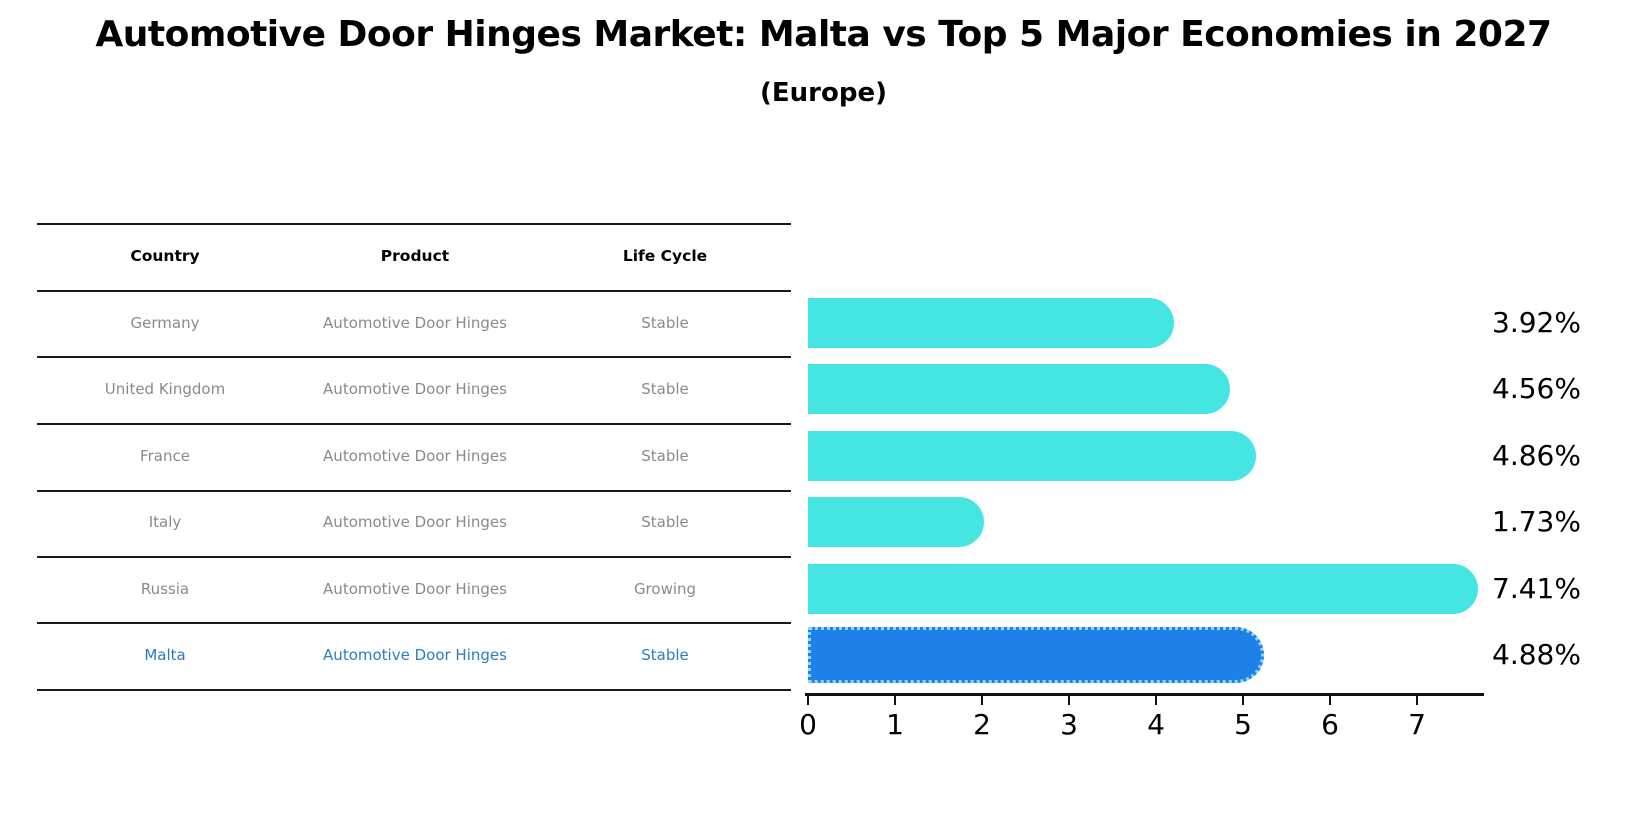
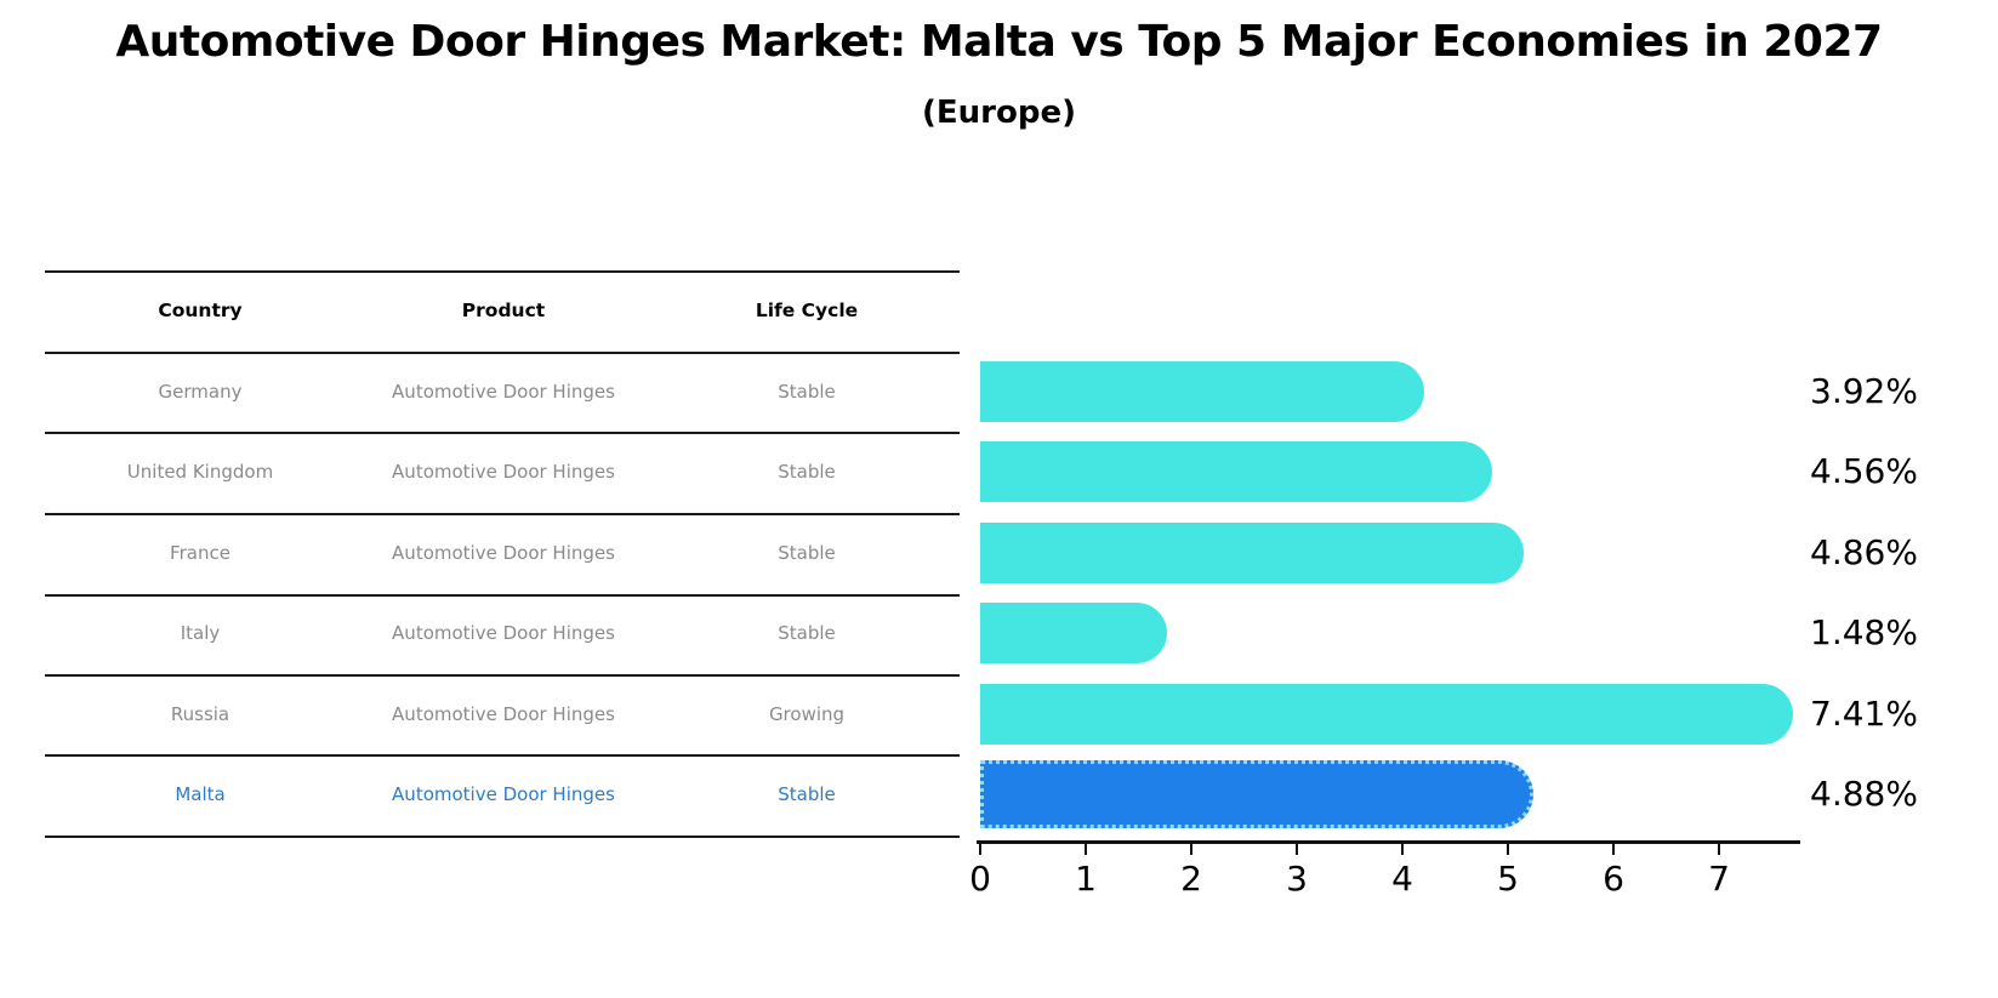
Italy: 1.73% -> 1.48%
